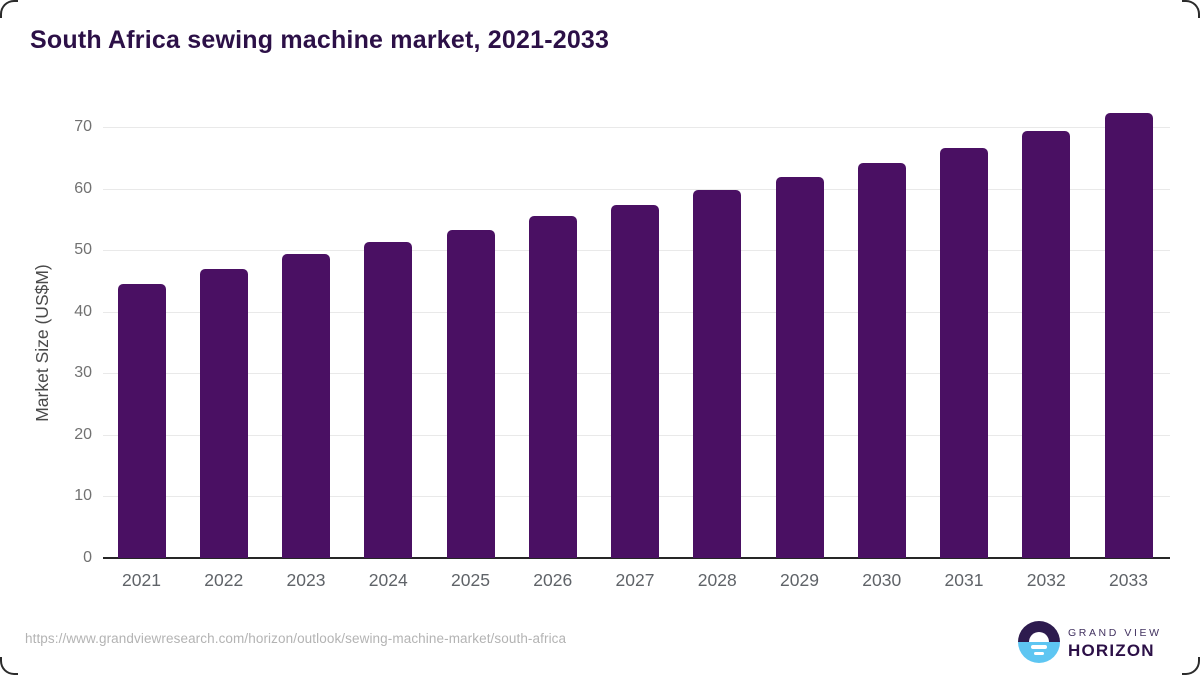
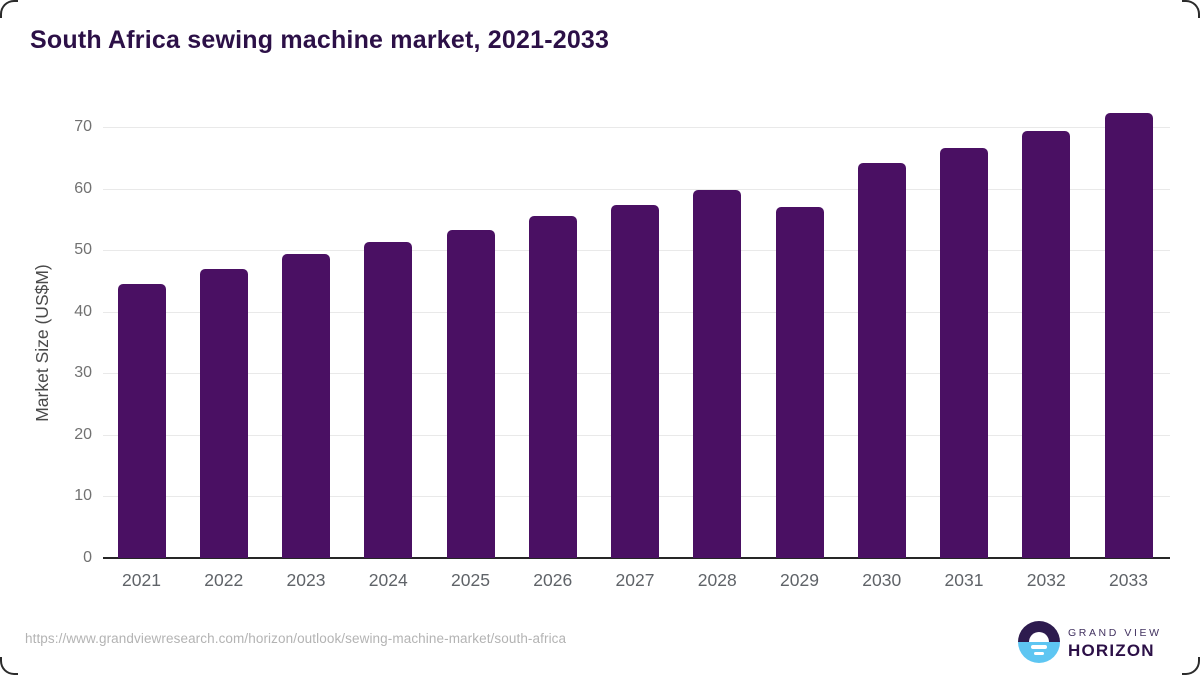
2029: 62 -> 57
